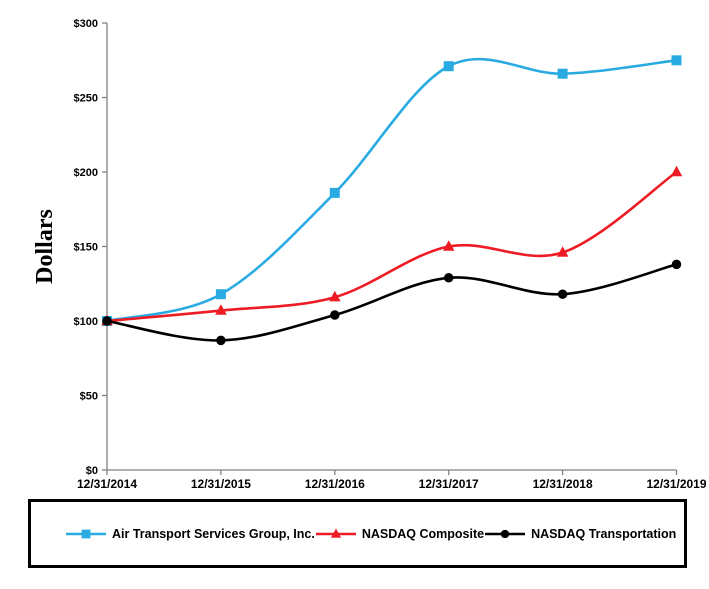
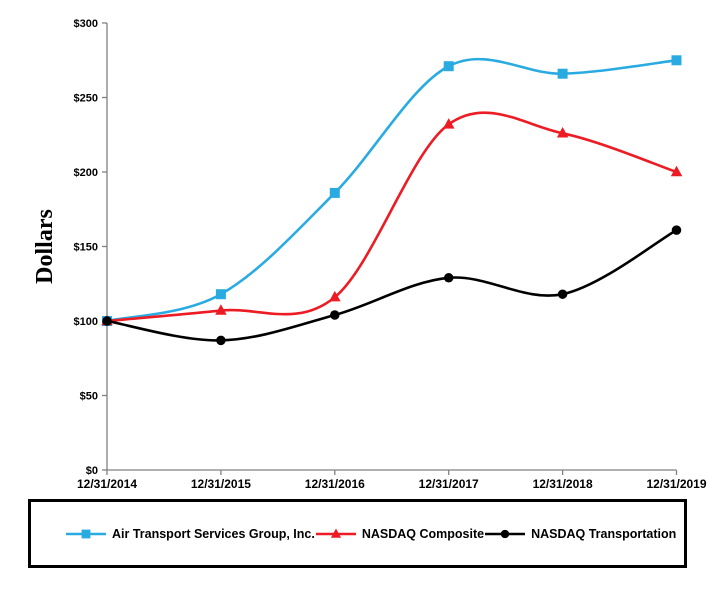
NASDAQ Composite/12/31/2017: $150 -> $232
NASDAQ Composite/12/31/2018: $146 -> $226
NASDAQ Transportation/12/31/2019: $138 -> $161
